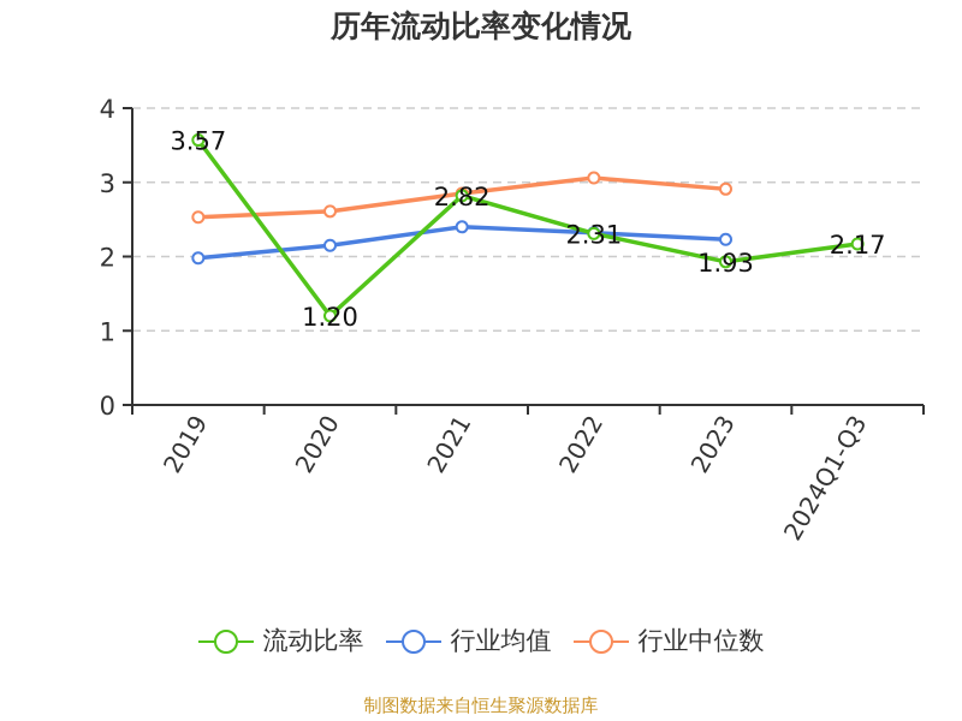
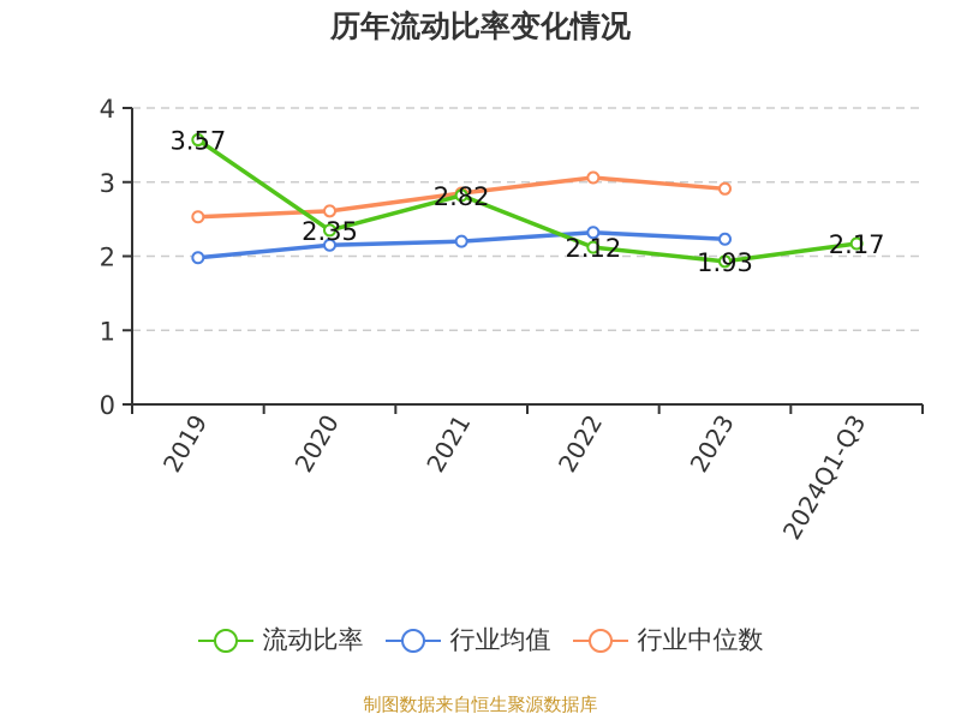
流动比率/2020: 1.20 -> 2.35
行业均值/2021: 2.4 -> 2.2
流动比率/2022: 2.31 -> 2.12
